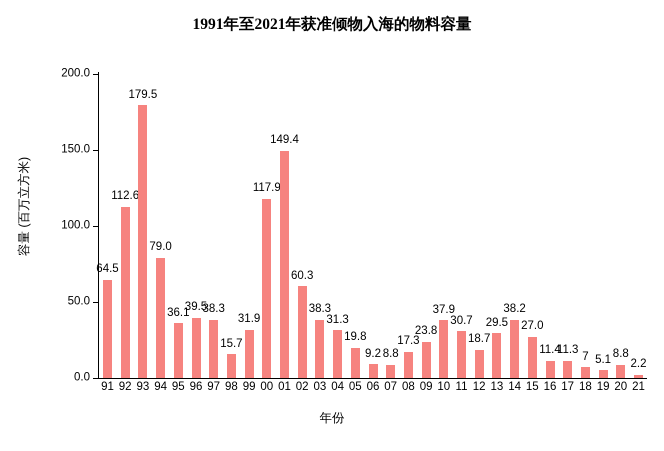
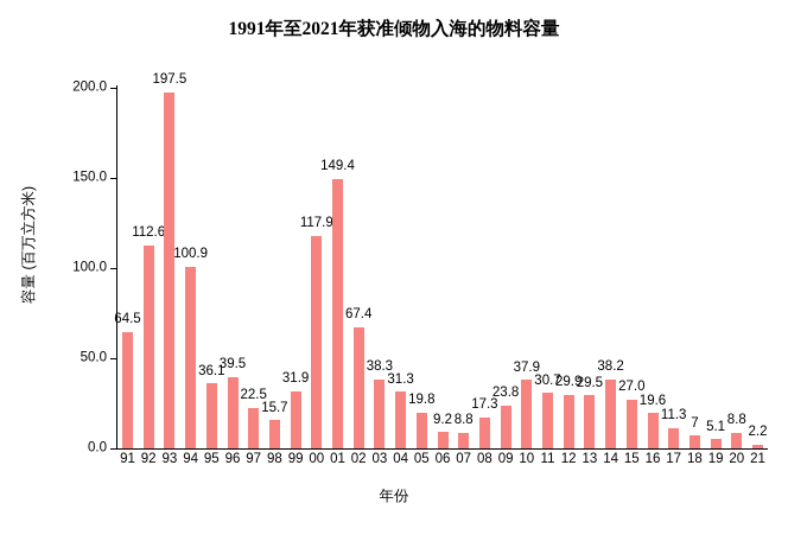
93: 179.5 -> 197.5
94: 79.0 -> 100.9
97: 38.3 -> 22.5
02: 60.3 -> 67.4
12: 18.7 -> 29.9
16: 11.4 -> 19.6
